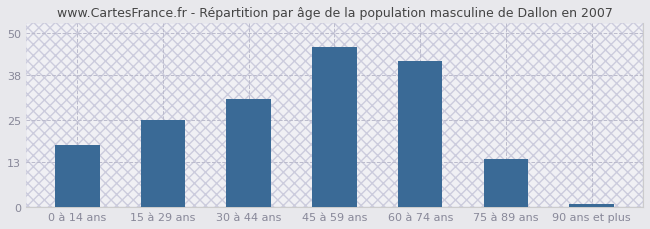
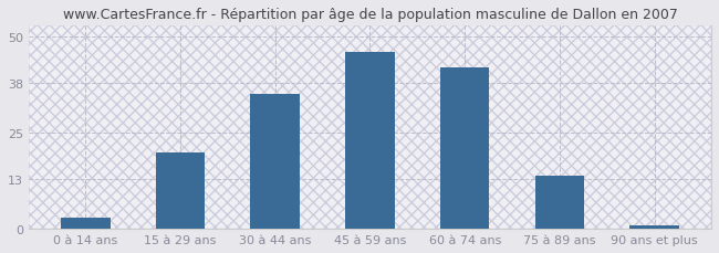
0 à 14 ans: 18 -> 3
15 à 29 ans: 25 -> 20
30 à 44 ans: 31 -> 35
